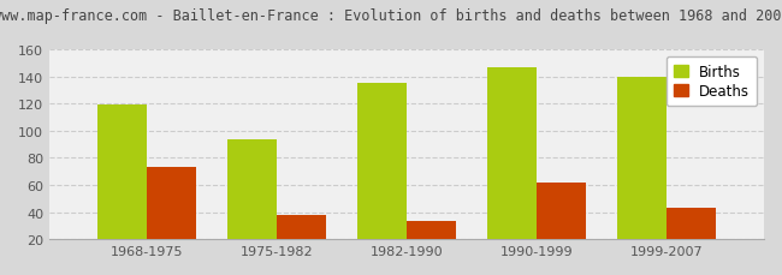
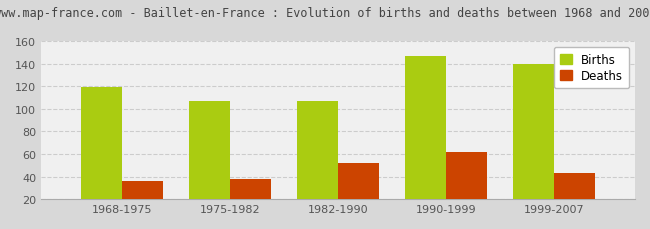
Deaths/1968-1975: 73 -> 36
Births/1975-1982: 94 -> 107
Births/1982-1990: 135 -> 107
Deaths/1982-1990: 33 -> 52
